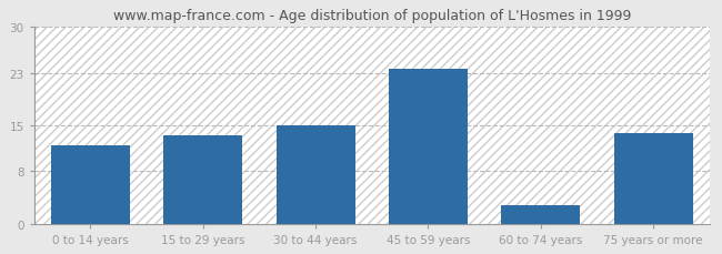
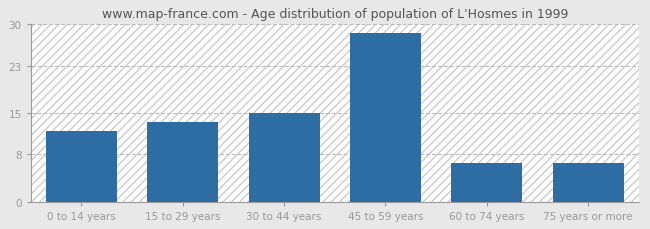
45 to 59 years: 23.6 -> 28.5
60 to 74 years: 2.8 -> 6.5
75 years or more: 13.8 -> 6.5
